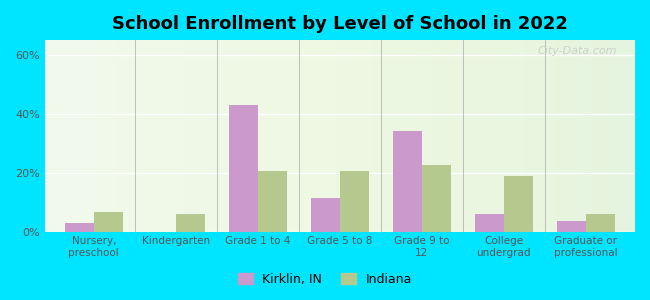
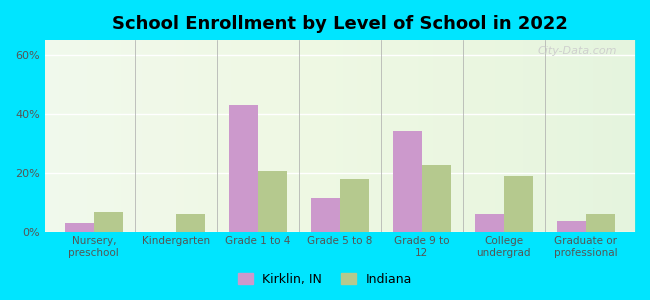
Indiana/Grade 5 to 8: 20.5% -> 18.0%
